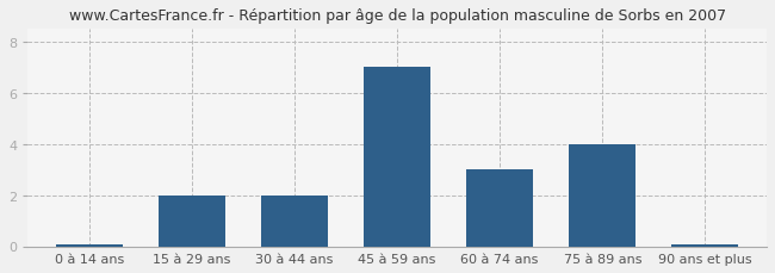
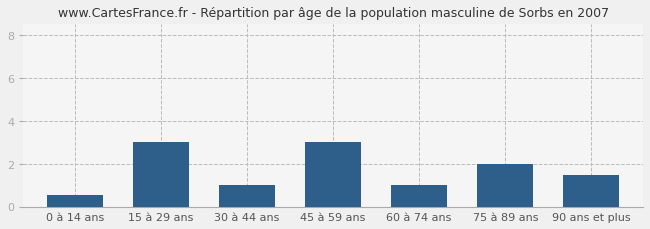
0 à 14 ans: 0.08 -> 0.55
15 à 29 ans: 2.00 -> 3.00
30 à 44 ans: 2.00 -> 1.00
45 à 59 ans: 7.00 -> 3.00
60 à 74 ans: 3.00 -> 1.00
75 à 89 ans: 4.00 -> 2.00
90 ans et plus: 0.08 -> 1.45
